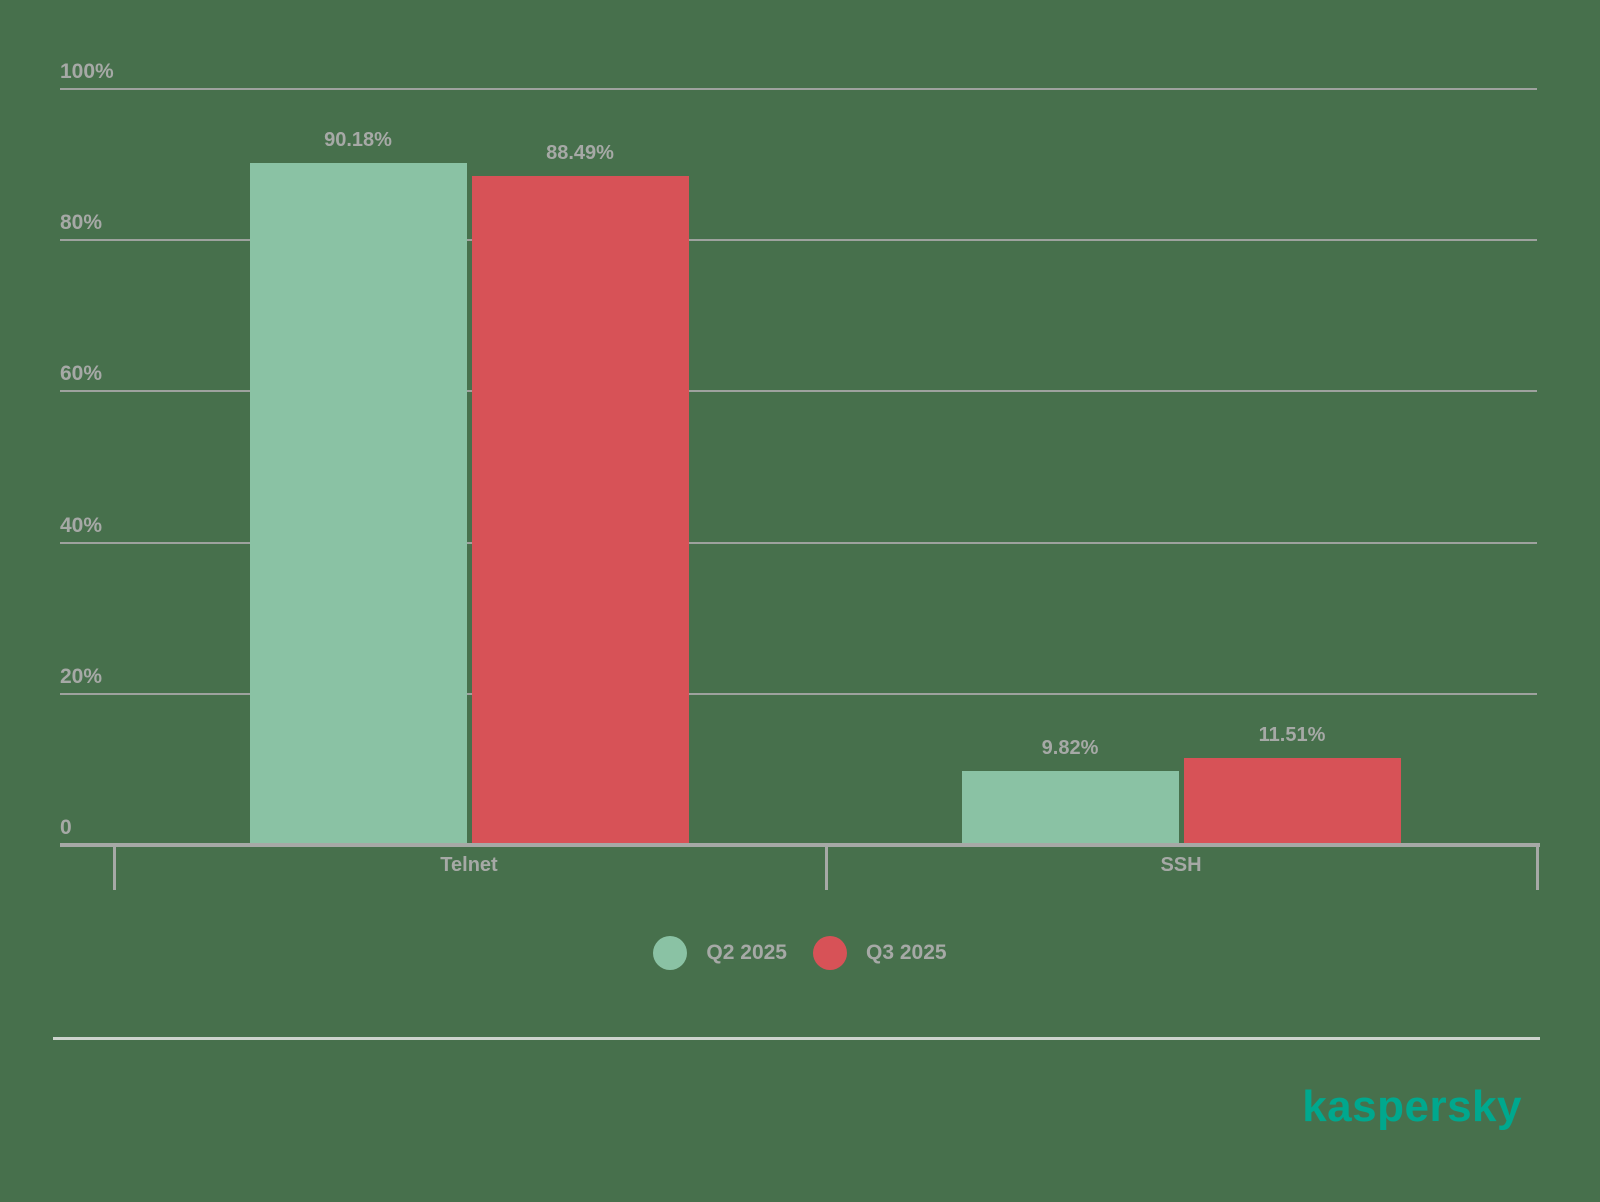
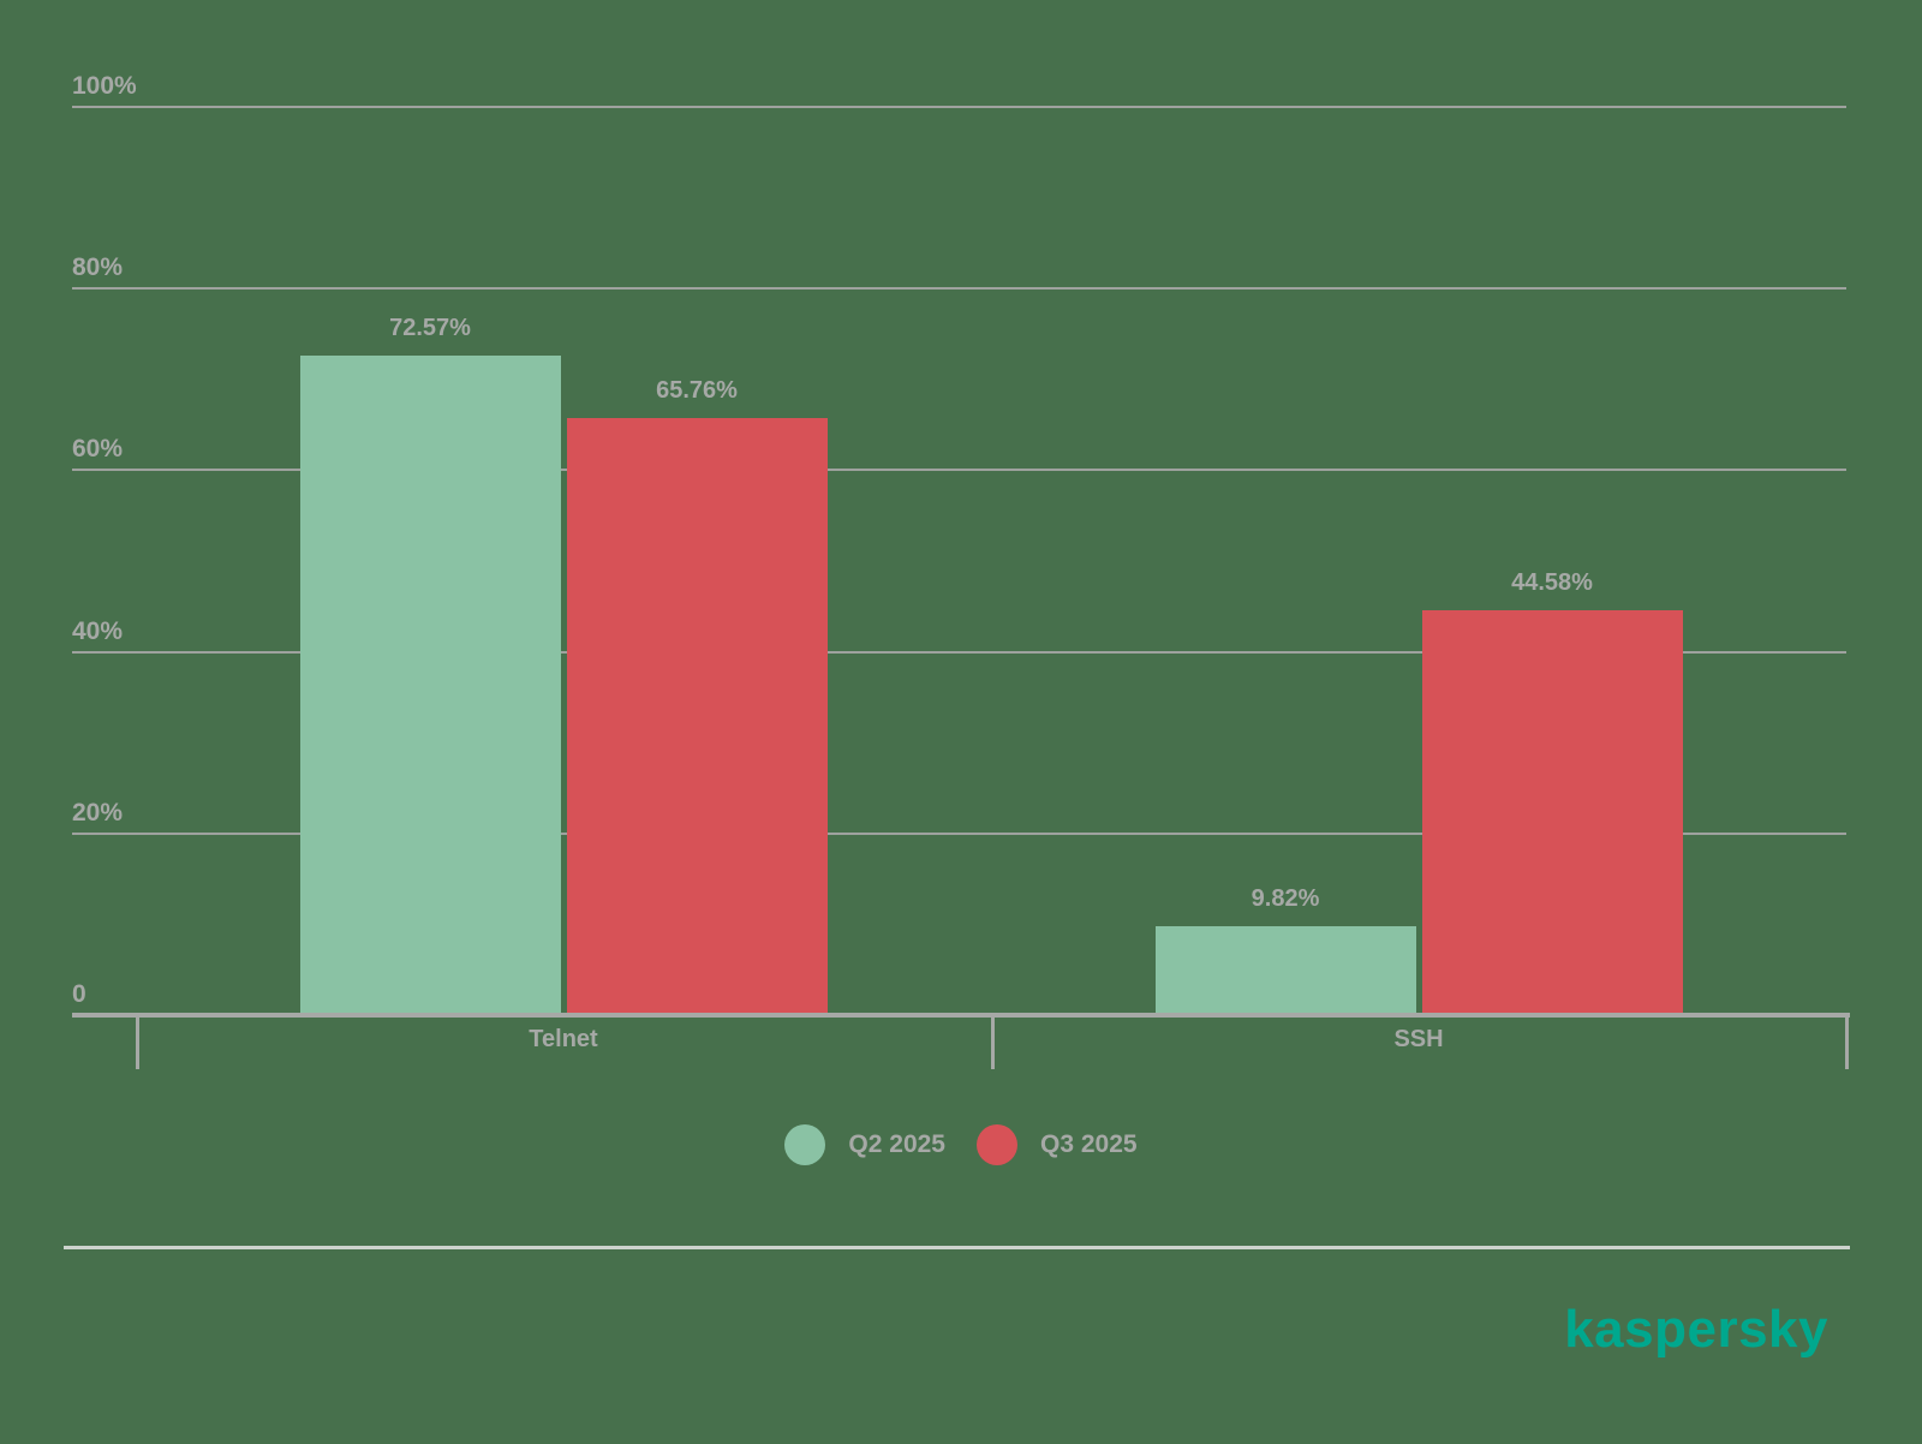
Q2 2025/Telnet: 90.18% -> 72.57%
Q3 2025/Telnet: 88.49% -> 65.76%
Q3 2025/SSH: 11.51% -> 44.58%
